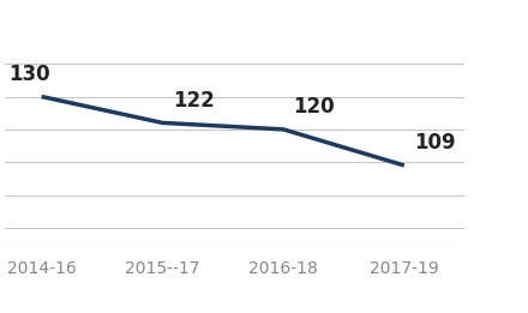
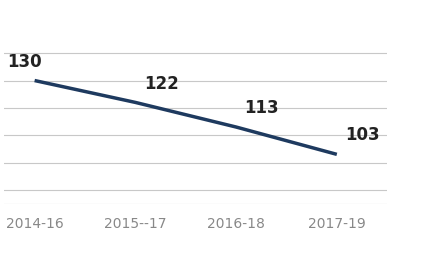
2016-18: 120 -> 113
2017-19: 109 -> 103
